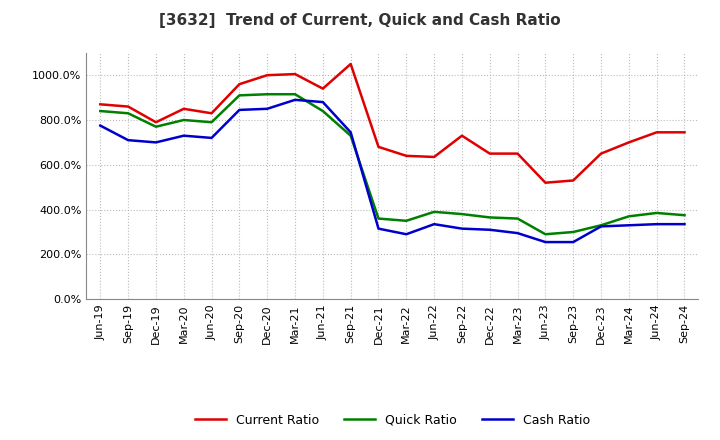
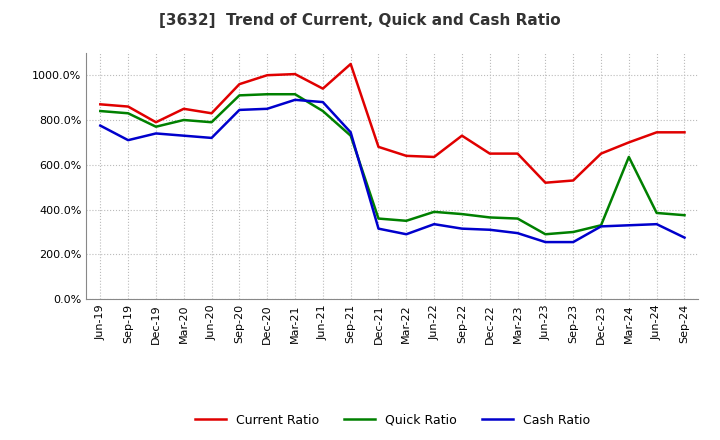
Cash Ratio/Dec-19: 700% -> 740%
Quick Ratio/Mar-24: 370% -> 635%
Cash Ratio/Sep-24: 335% -> 275%
